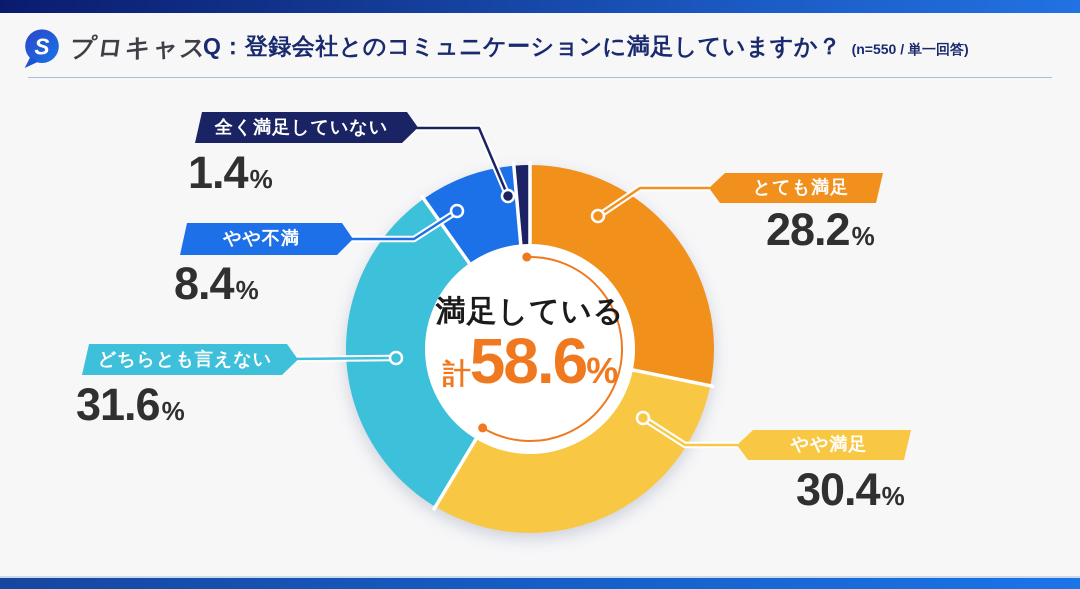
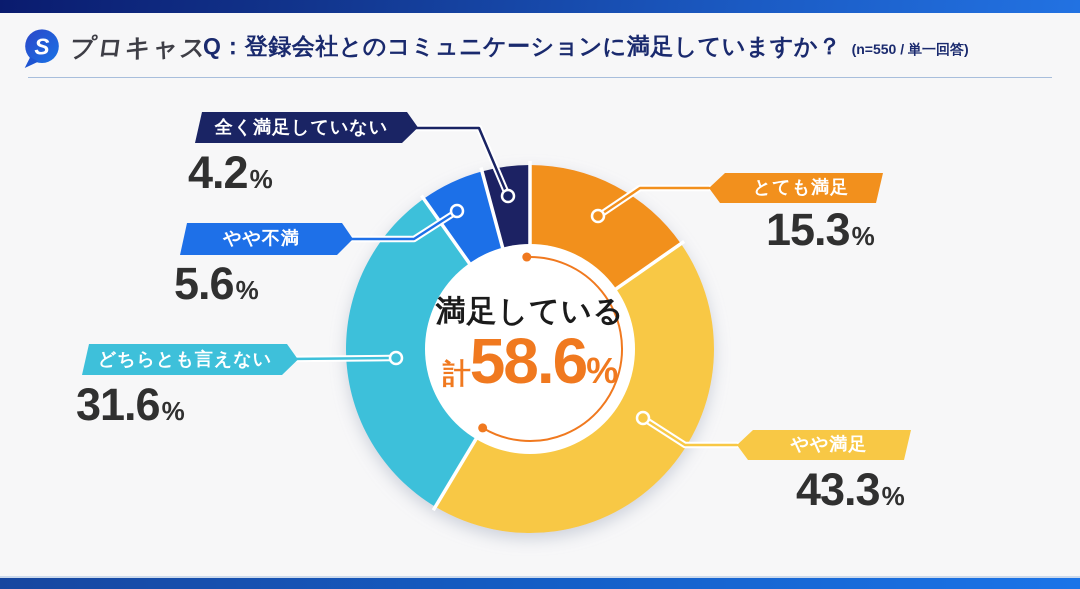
とても満足: 28.2 -> 15.3
やや満足: 30.4 -> 43.3
やや不満: 8.4 -> 5.6
全く満足していない: 1.4 -> 4.2
